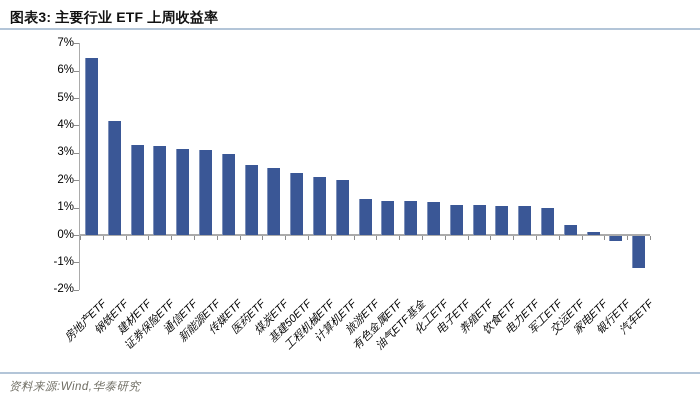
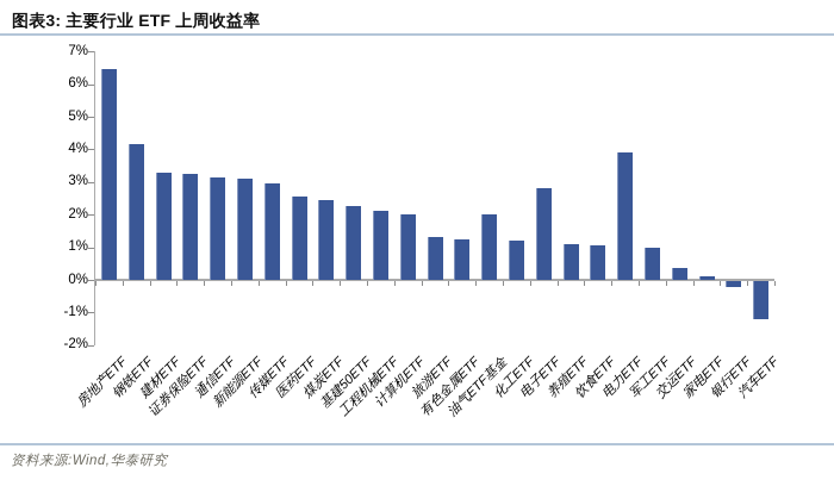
油气ETF基金: 1.2% -> 2.0%
电子ETF: 1.1% -> 2.8%
电力ETF: 1.1% -> 3.9%
